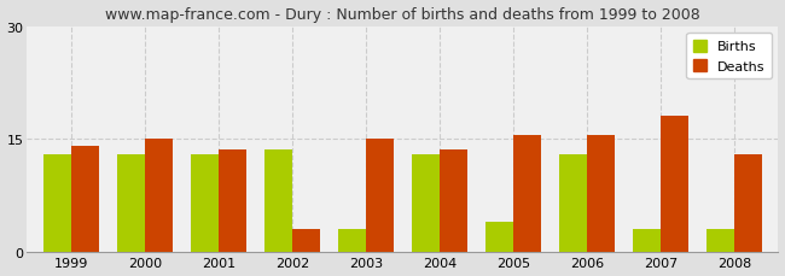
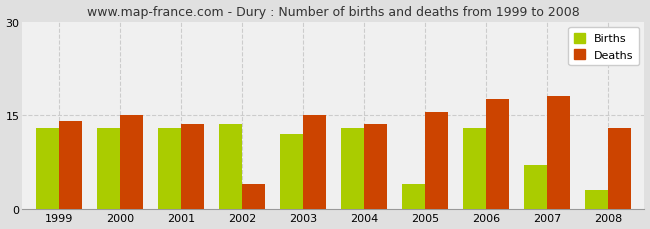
Deaths/2002: 3.0 -> 4.0
Births/2003: 3.0 -> 12.0
Deaths/2006: 15.5 -> 17.6
Births/2007: 3.0 -> 7.0
